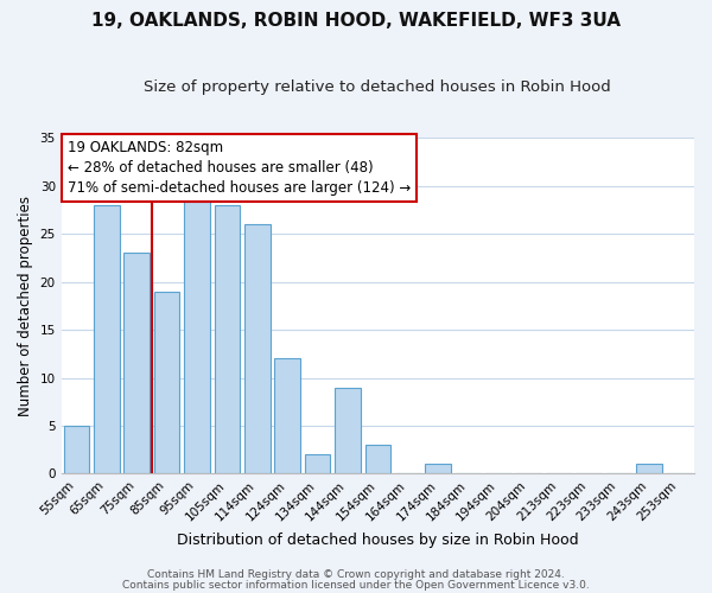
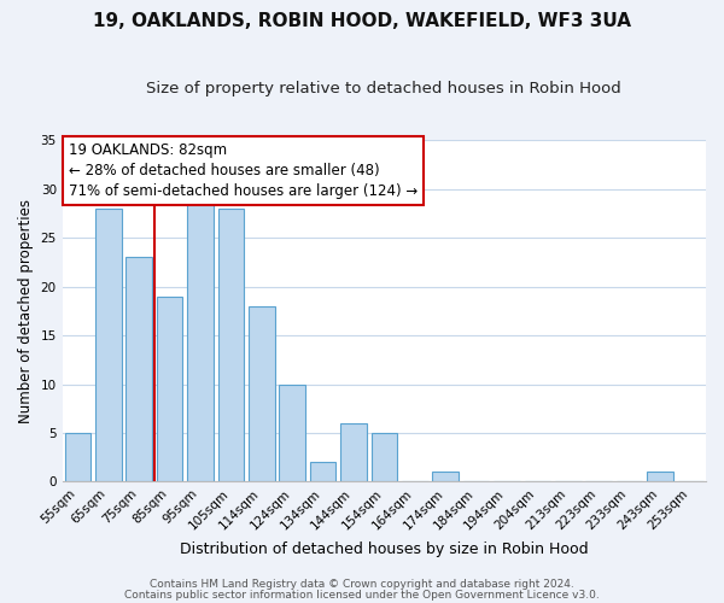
114sqm: 26 -> 18
124sqm: 12 -> 10
144sqm: 9 -> 6
154sqm: 3 -> 5
